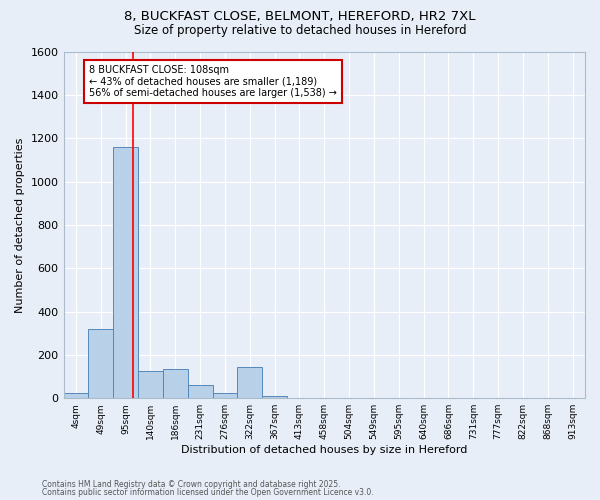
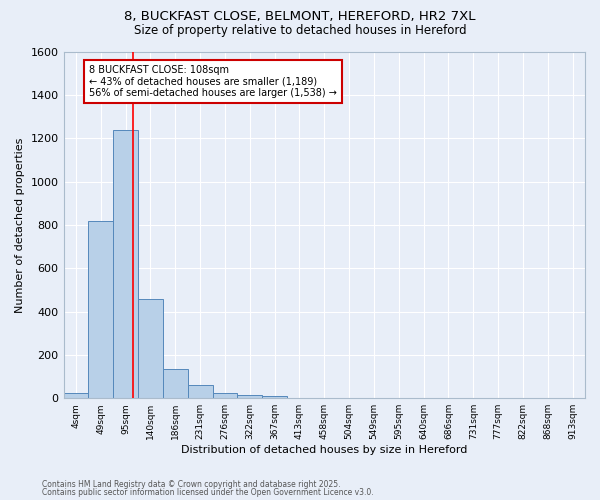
49sqm: 320 -> 820
95sqm: 1160 -> 1240
140sqm: 125 -> 460
322sqm: 145 -> 15
